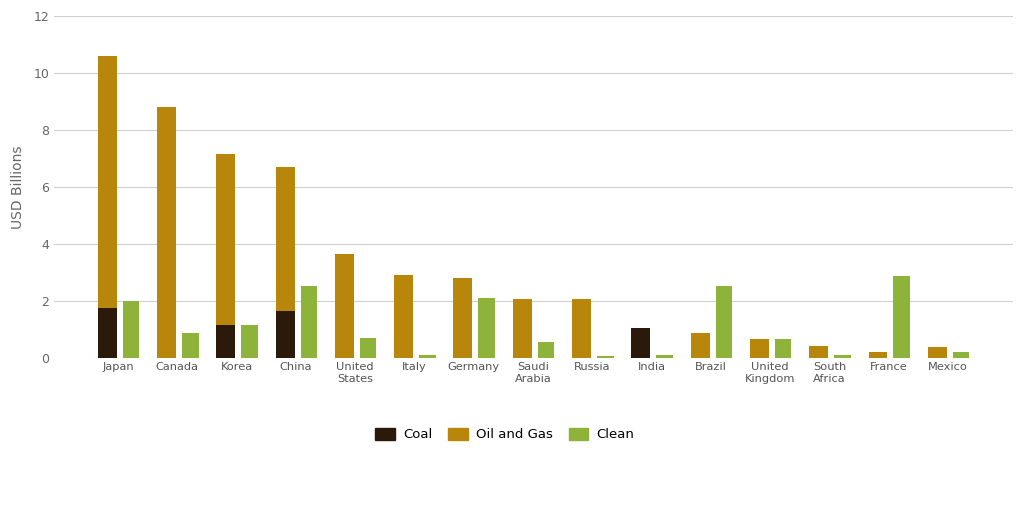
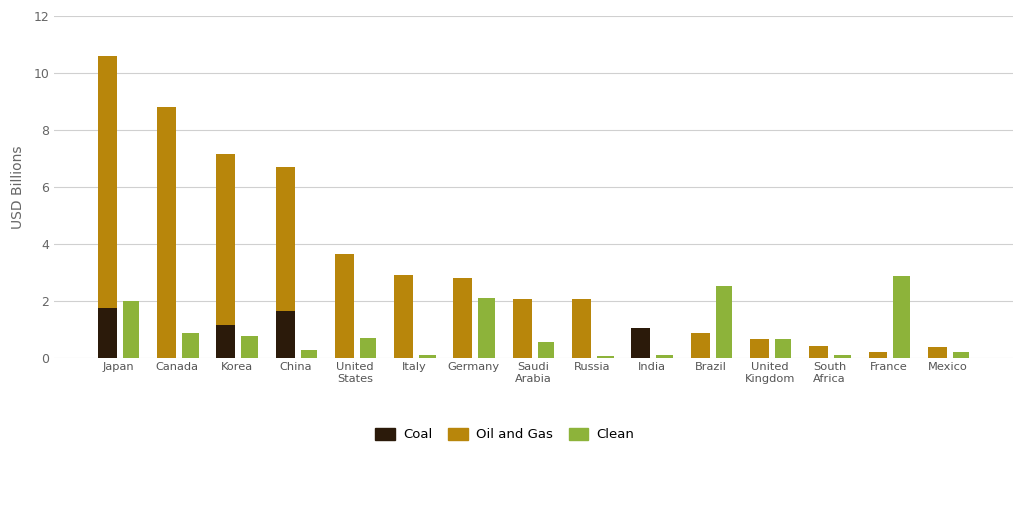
Clean/Korea: 1.15 -> 0.75
Clean/China: 2.50 -> 0.25
